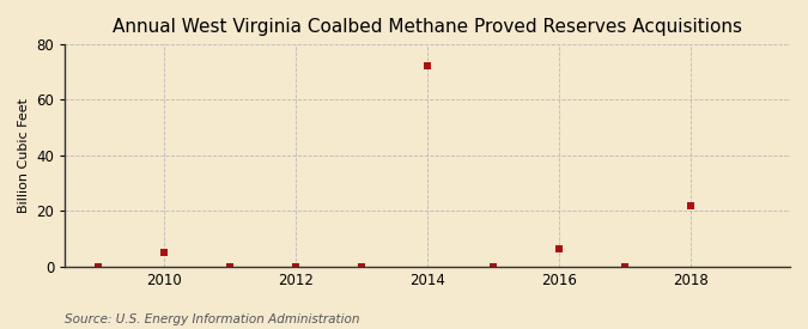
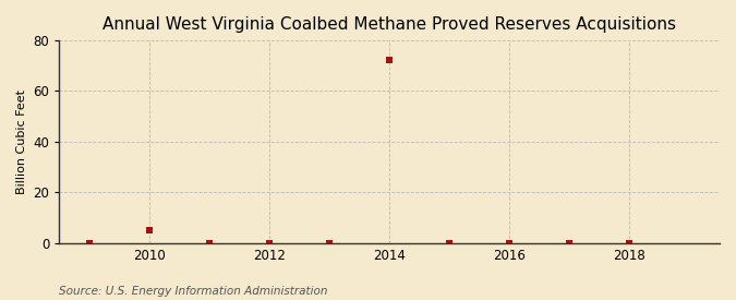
2016: 6.5 -> 0.1
2018: 22.0 -> 0.1
